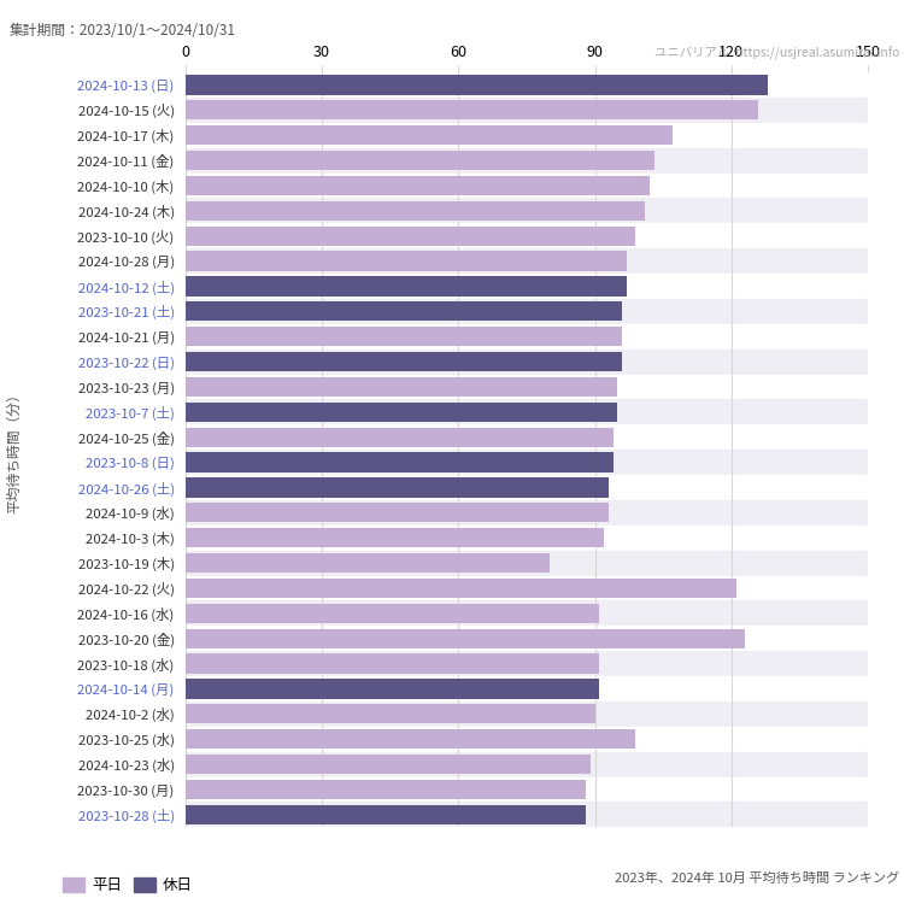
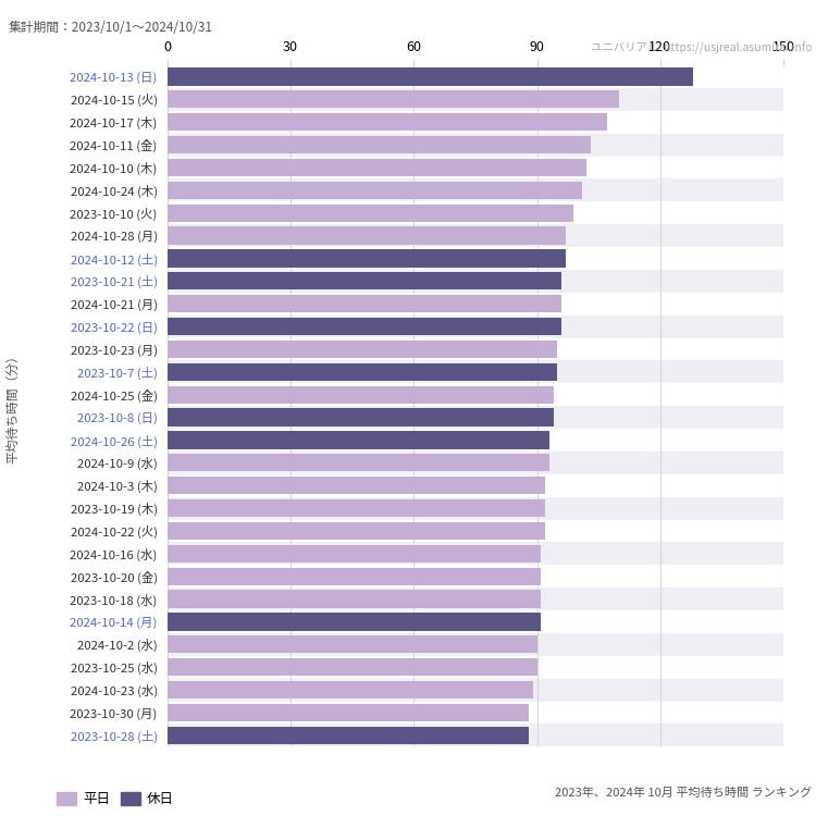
2024-10-15 (火): 126 -> 110
2023-10-19 (木): 80 -> 92
2024-10-22 (火): 121 -> 92
2023-10-20 (金): 123 -> 91
2023-10-25 (水): 99 -> 90
